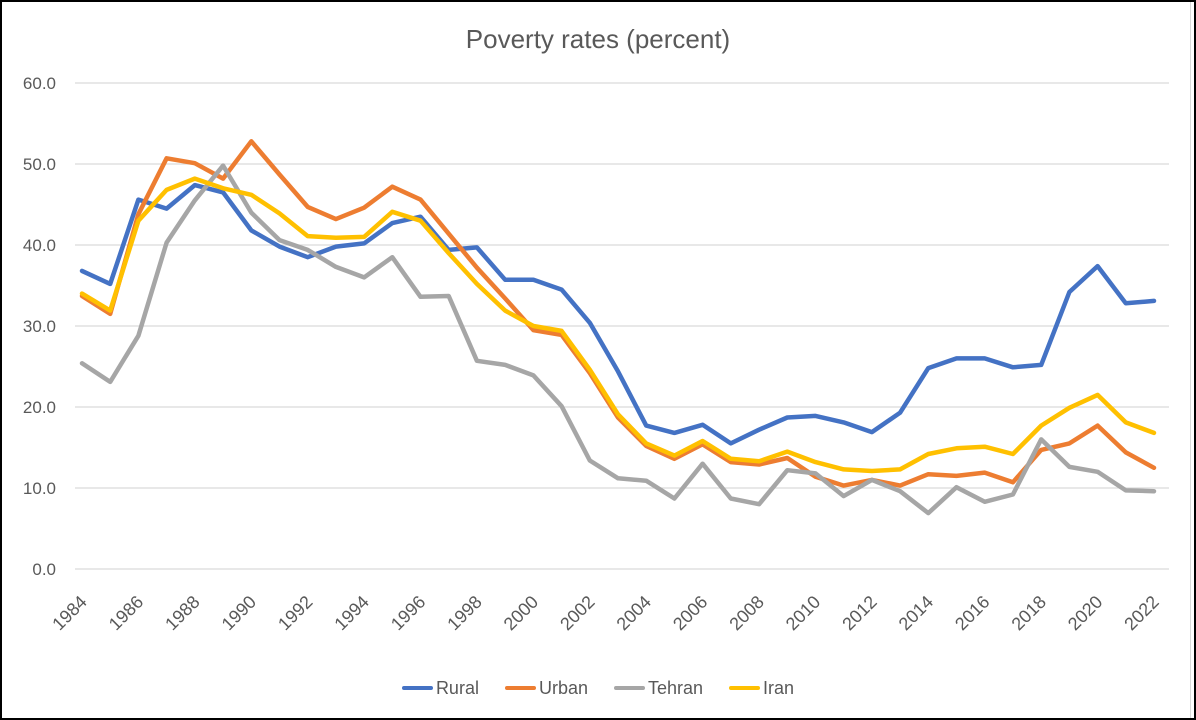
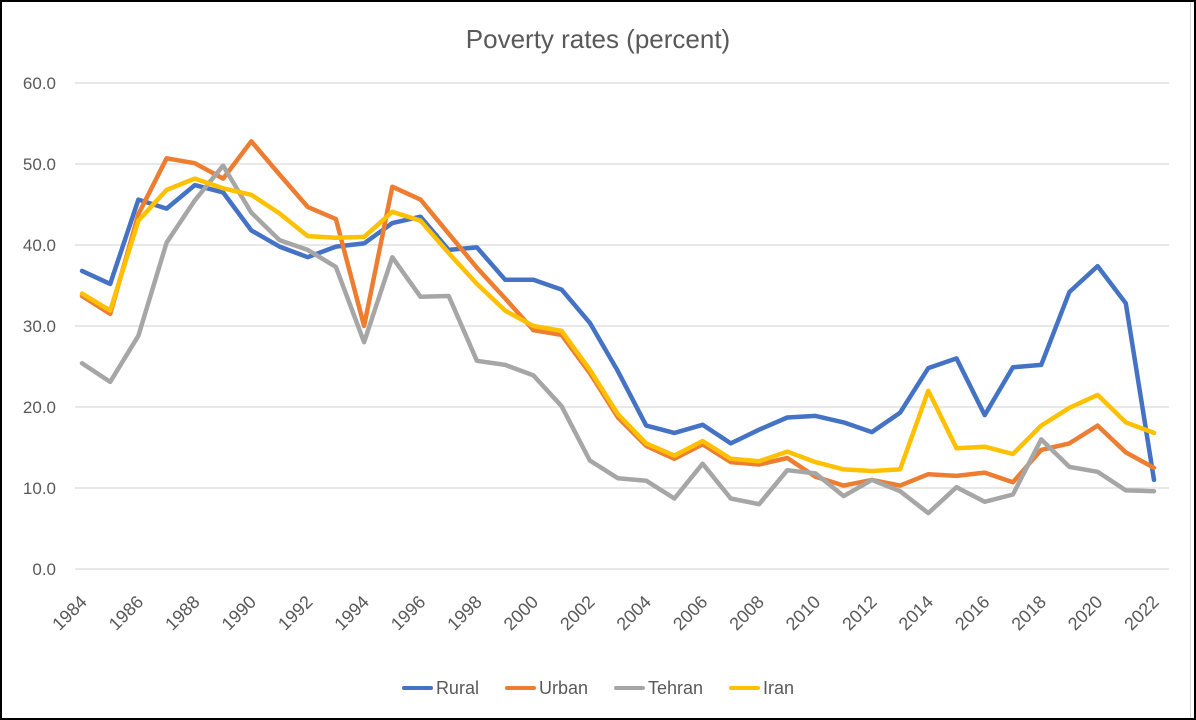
Urban/1994: 45 -> 30
Tehran/1994: 36 -> 28
Iran/2014: 14 -> 22
Rural/2016: 26 -> 19
Rural/2022: 33 -> 11
